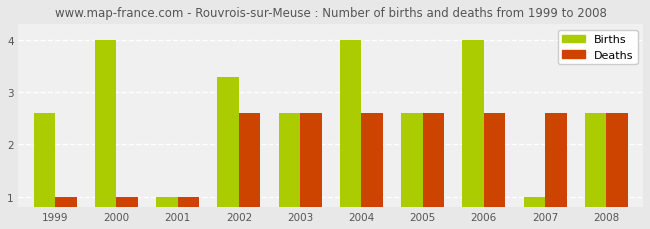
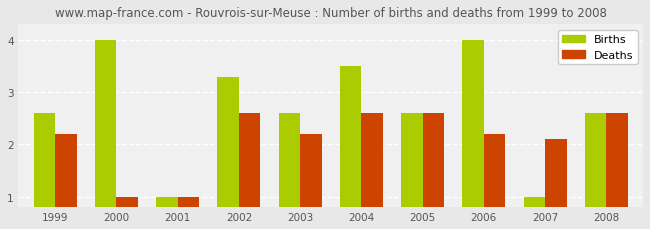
Deaths/1999: 1.0 -> 2.2
Deaths/2003: 2.6 -> 2.2
Births/2004: 4.0 -> 3.5
Deaths/2006: 2.6 -> 2.2
Deaths/2007: 2.6 -> 2.1
